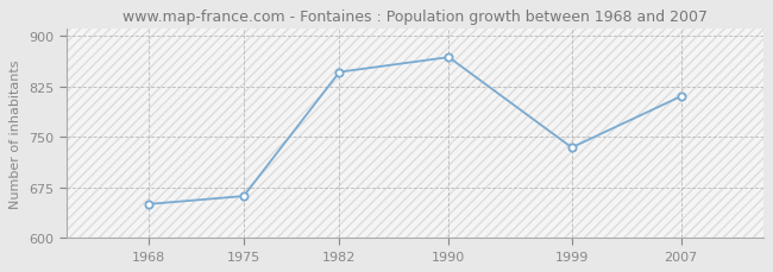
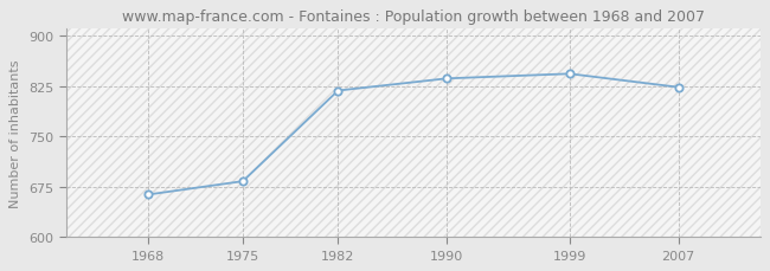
1968: 650 -> 663
1975: 662 -> 683
1982: 846 -> 818
1990: 868 -> 836
1999: 734 -> 843
2007: 810 -> 823
